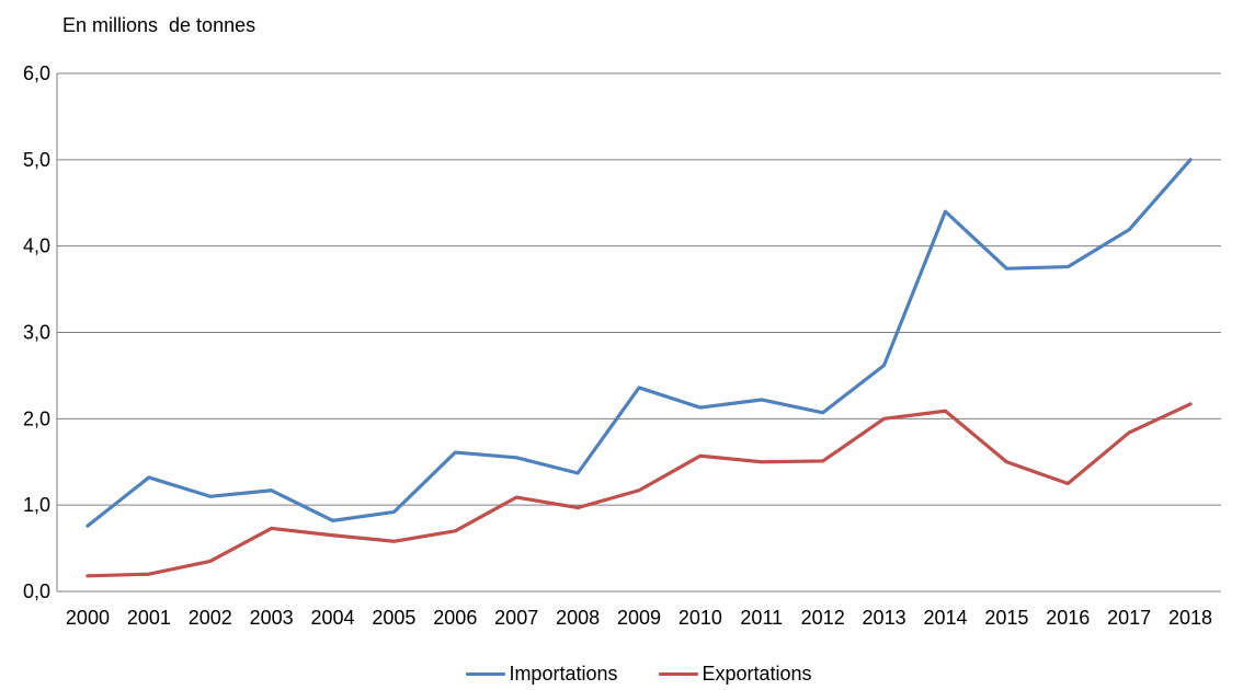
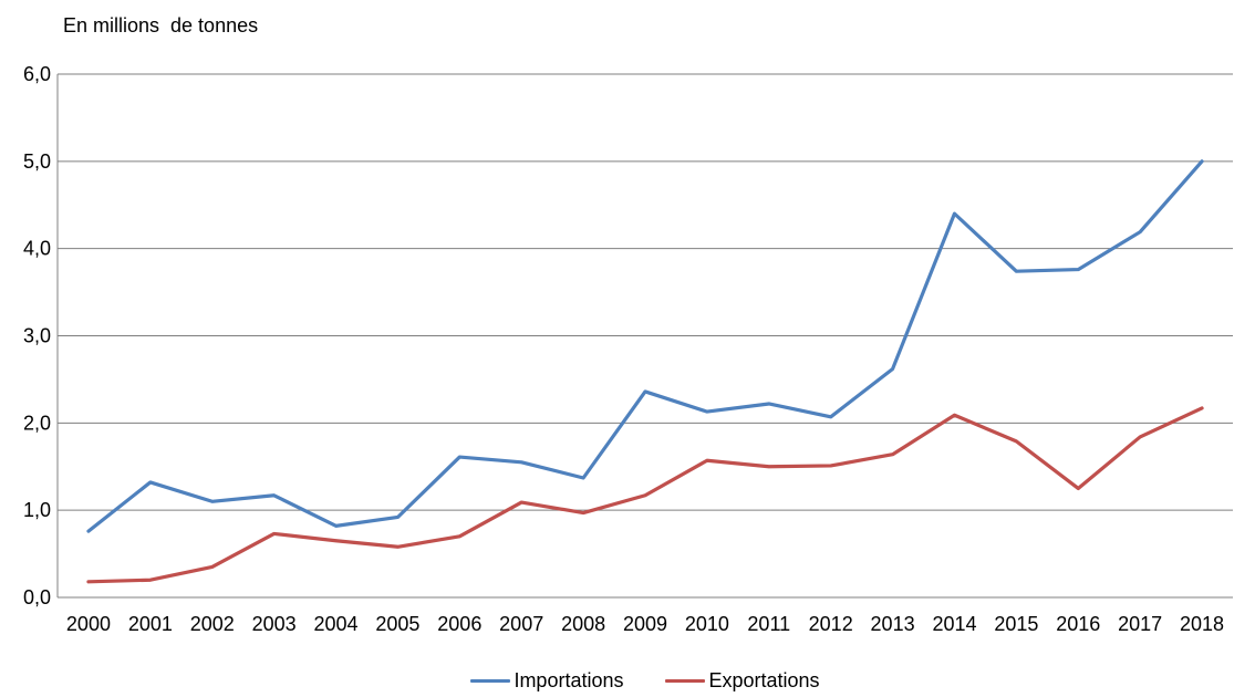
Exportations/2013: 2,0 -> 1,6
Exportations/2015: 1,5 -> 1,8
